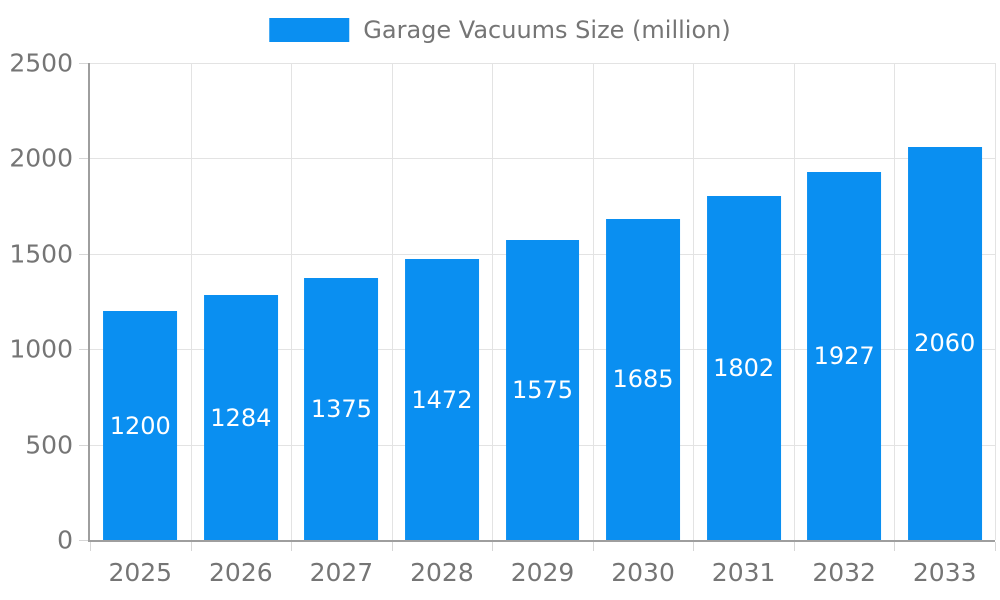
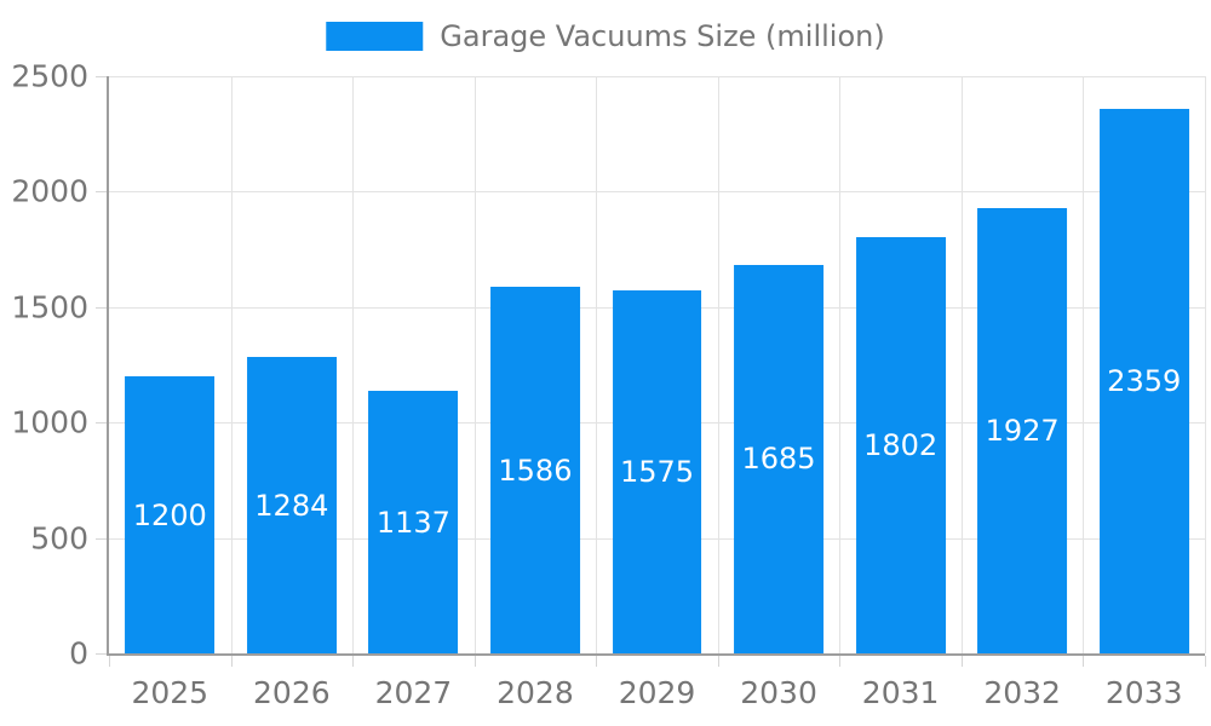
2027: 1375 -> 1137
2028: 1472 -> 1586
2033: 2060 -> 2359
